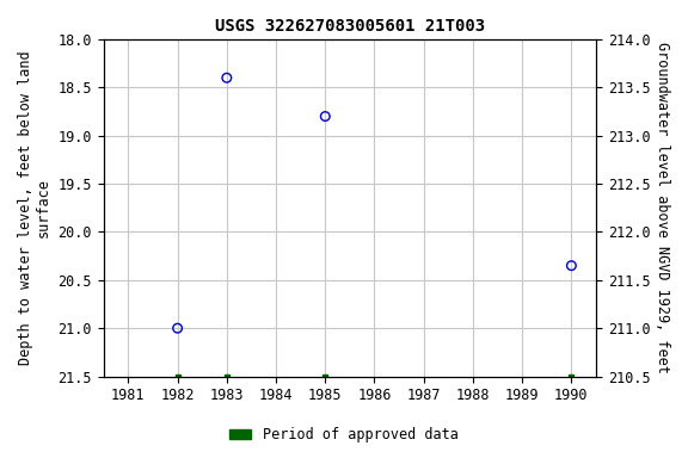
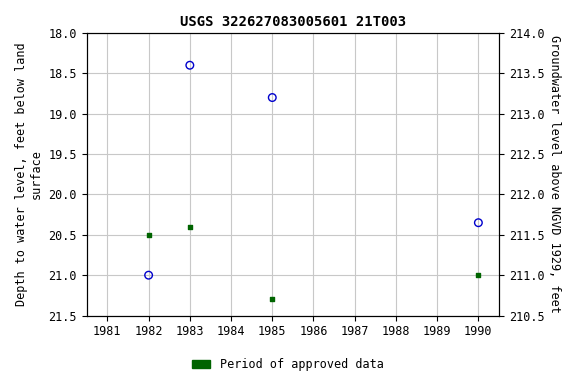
Period of approved data/1982: 21.5 -> 20.5
Period of approved data/1983: 21.5 -> 20.4
Period of approved data/1985: 21.5 -> 21.3
Period of approved data/1990: 21.5 -> 21.0
